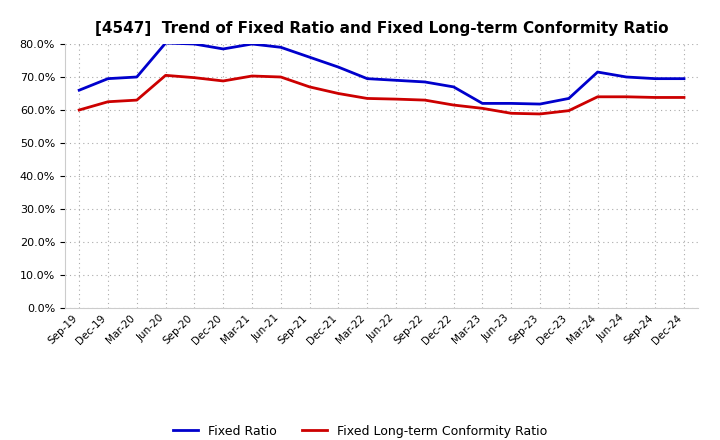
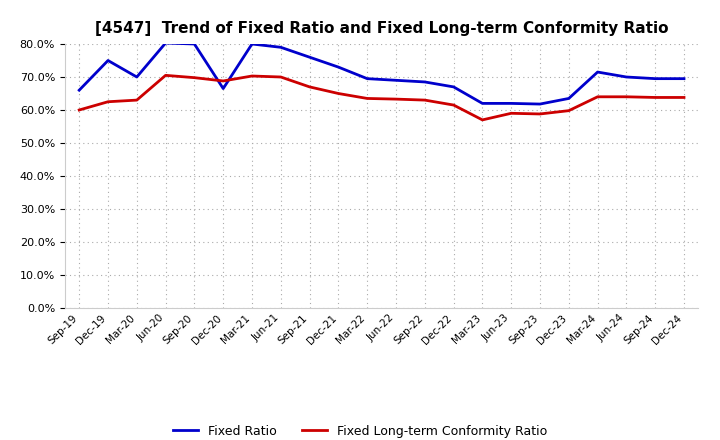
Fixed Ratio/Dec-19: 69.5% -> 75.0%
Fixed Ratio/Dec-20: 78.5% -> 66.5%
Fixed Long-term Conformity Ratio/Mar-23: 60.5% -> 57.0%
